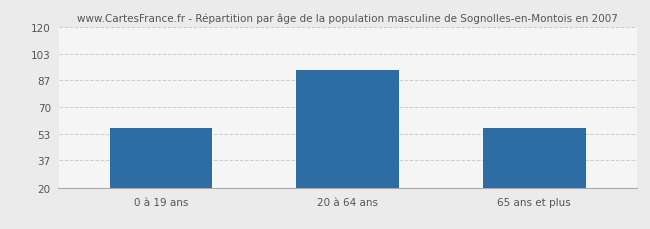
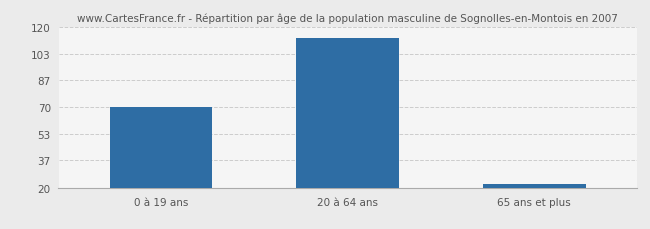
0 à 19 ans: 57 -> 70
20 à 64 ans: 93 -> 113
65 ans et plus: 57 -> 22
